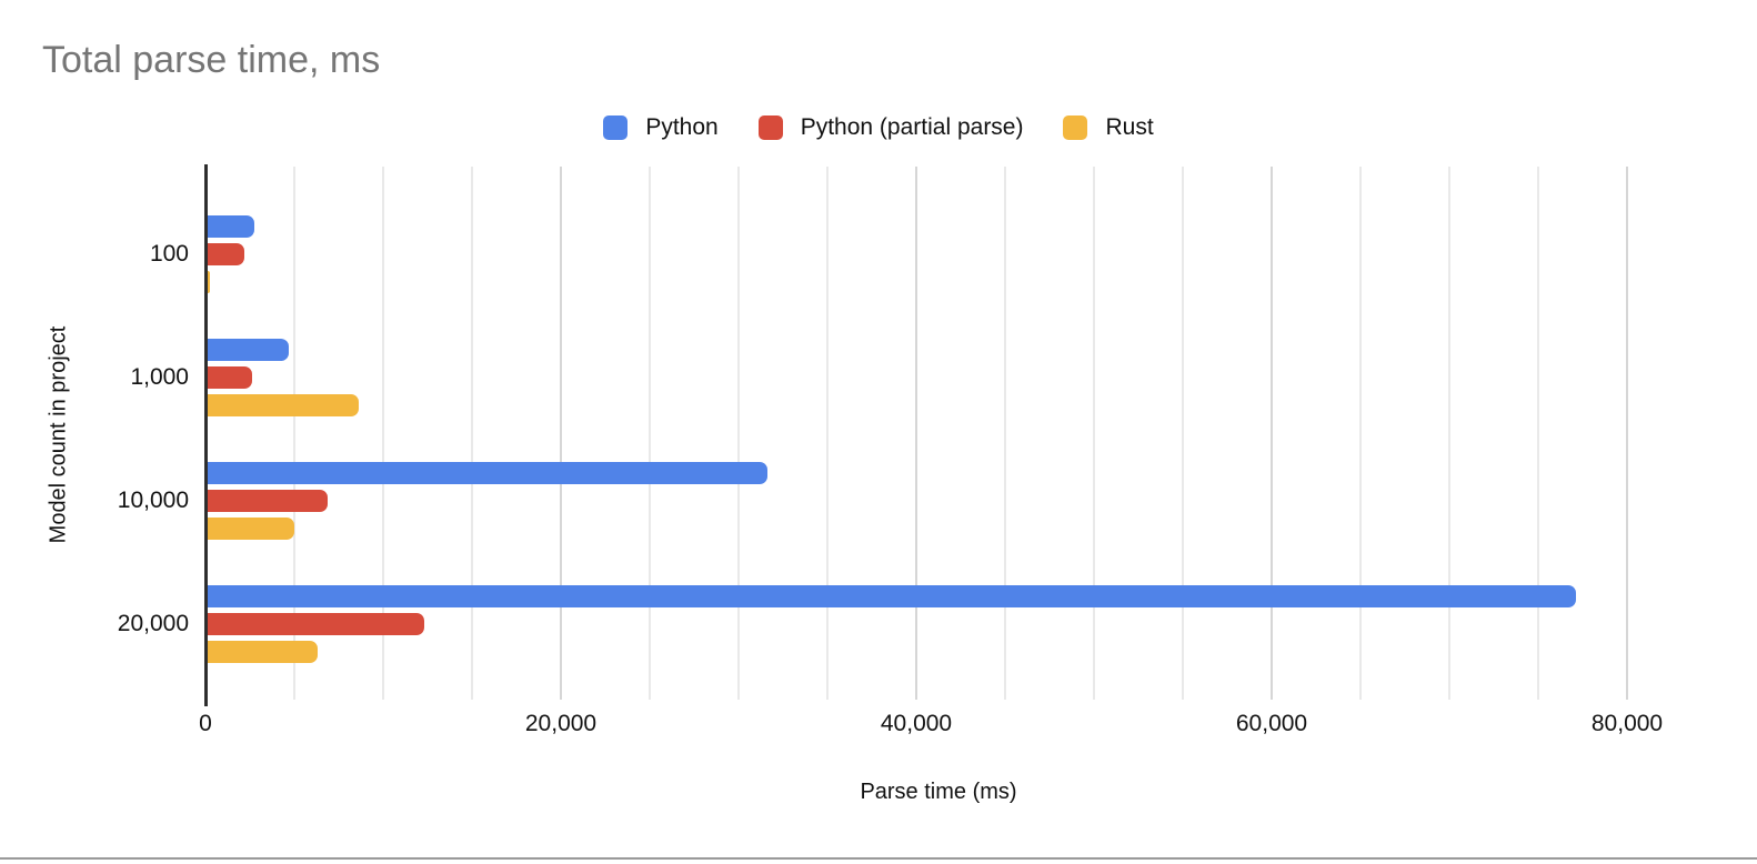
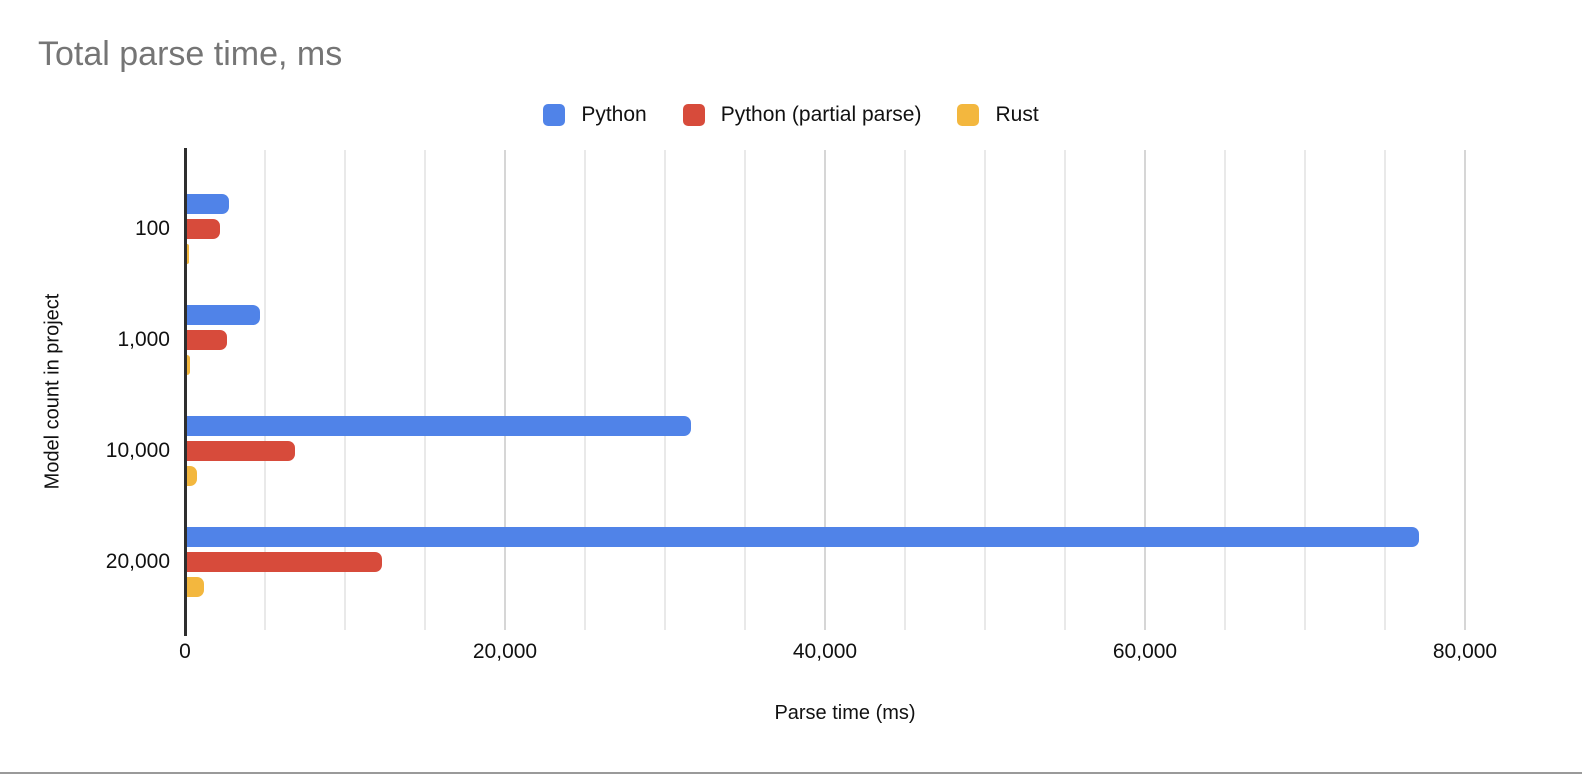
Rust/1,000: 8500 -> 200
Rust/10,000: 4900 -> 600
Rust/20,000: 6200 -> 1000
